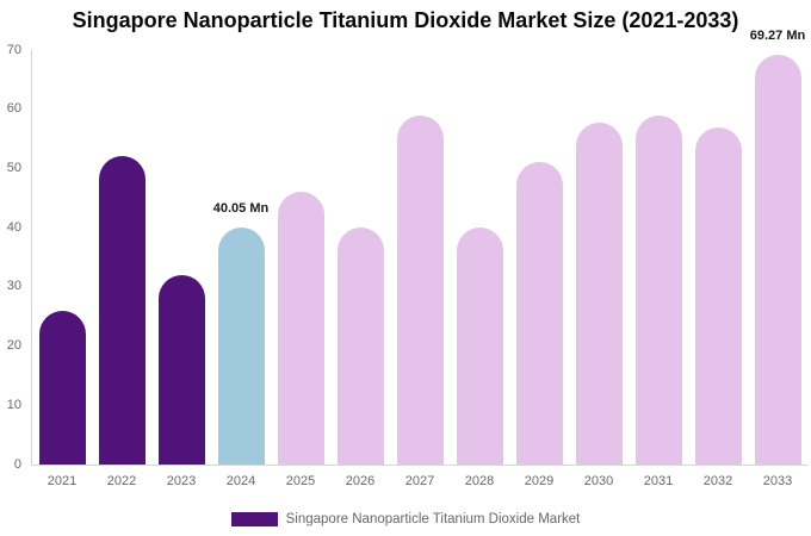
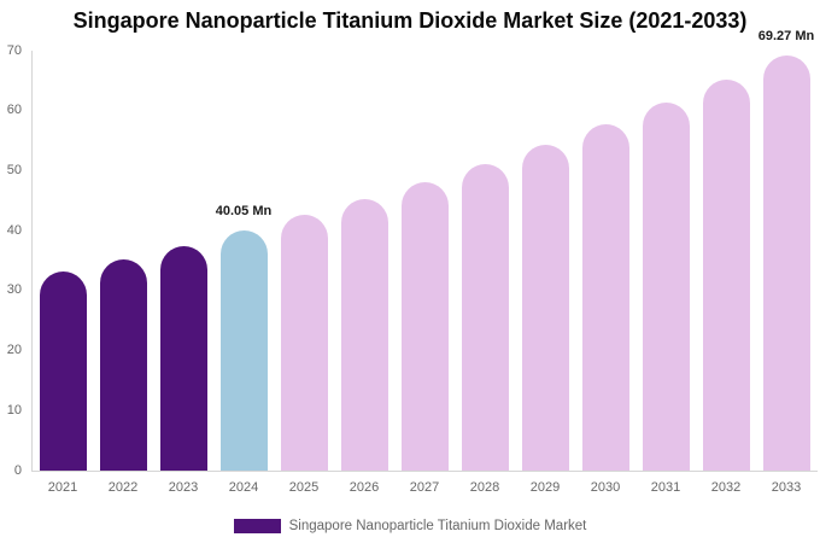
2021: 26 -> 33
2022: 52 -> 35
2023: 32 -> 38
2025: 46 -> 43
2026: 40 -> 45
2027: 59 -> 48
2028: 40 -> 51
2029: 51 -> 54
2031: 59 -> 61
2032: 57 -> 65
